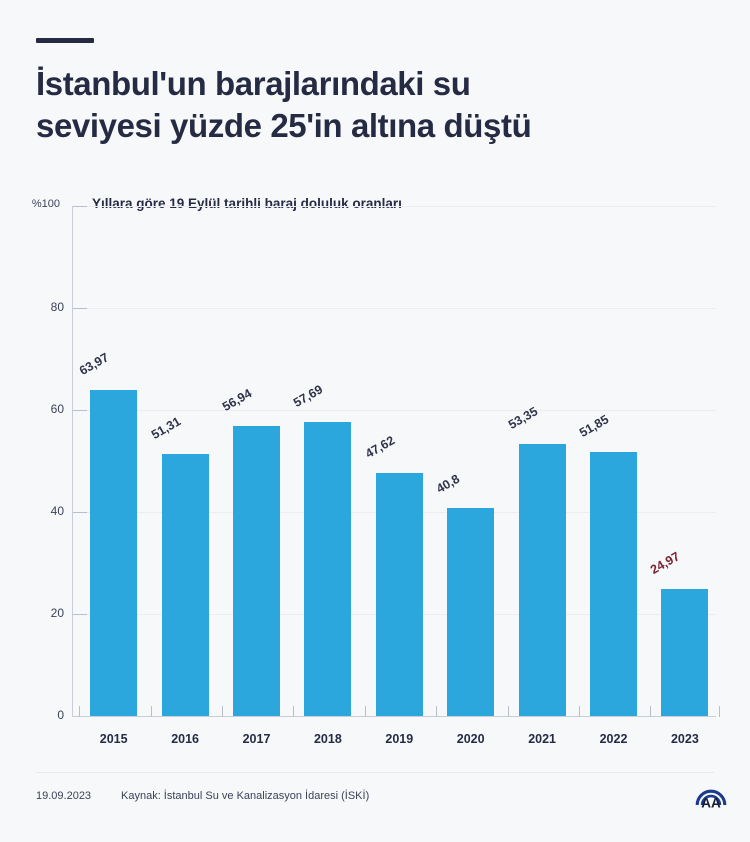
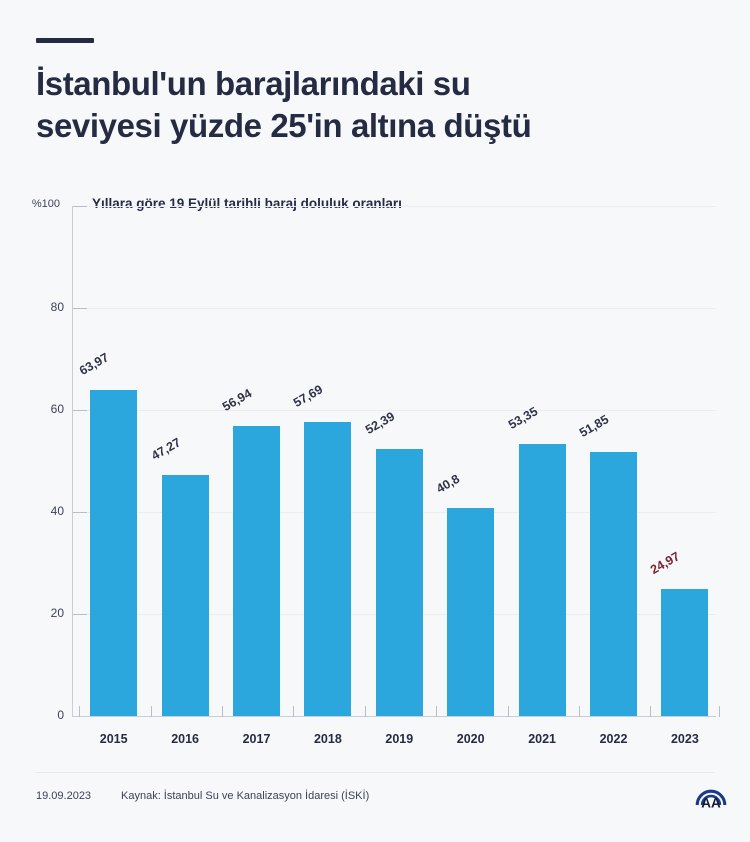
2016: 51,31 -> 47,27
2019: 47,62 -> 52,39
